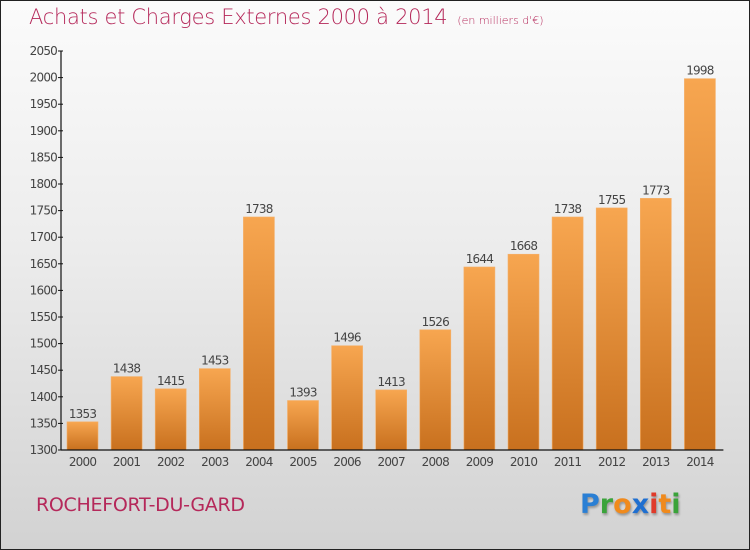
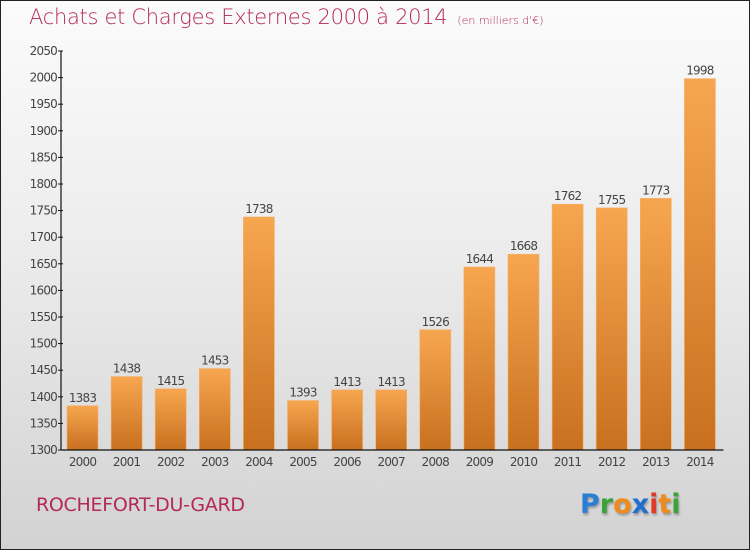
2000: 1353 -> 1383
2006: 1496 -> 1413
2011: 1738 -> 1762
